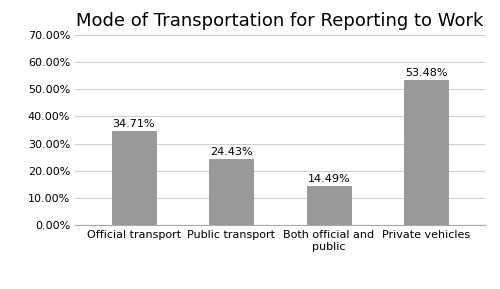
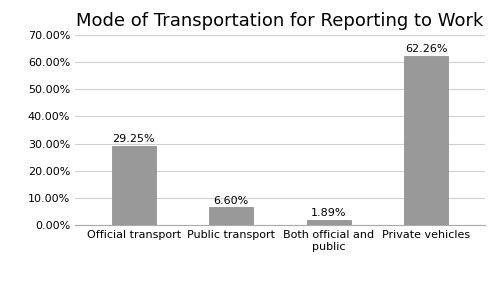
Official transport: 34.71% -> 29.25%
Public transport: 24.43% -> 6.60%
Both official and public: 14.49% -> 1.89%
Private vehicles: 53.48% -> 62.26%
